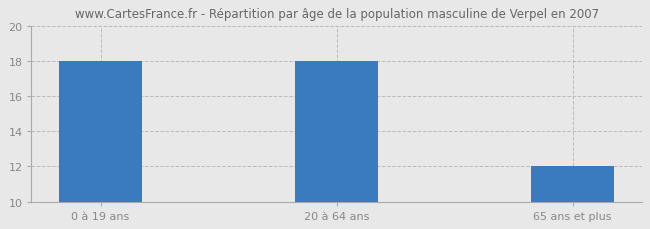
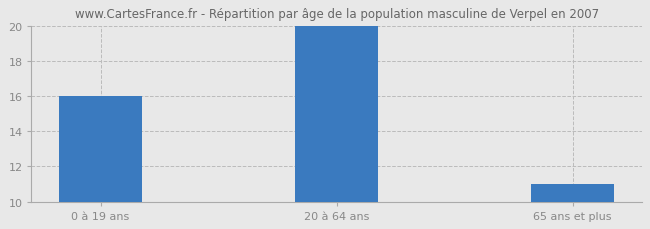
0 à 19 ans: 18 -> 16
20 à 64 ans: 18 -> 20
65 ans et plus: 12 -> 11
